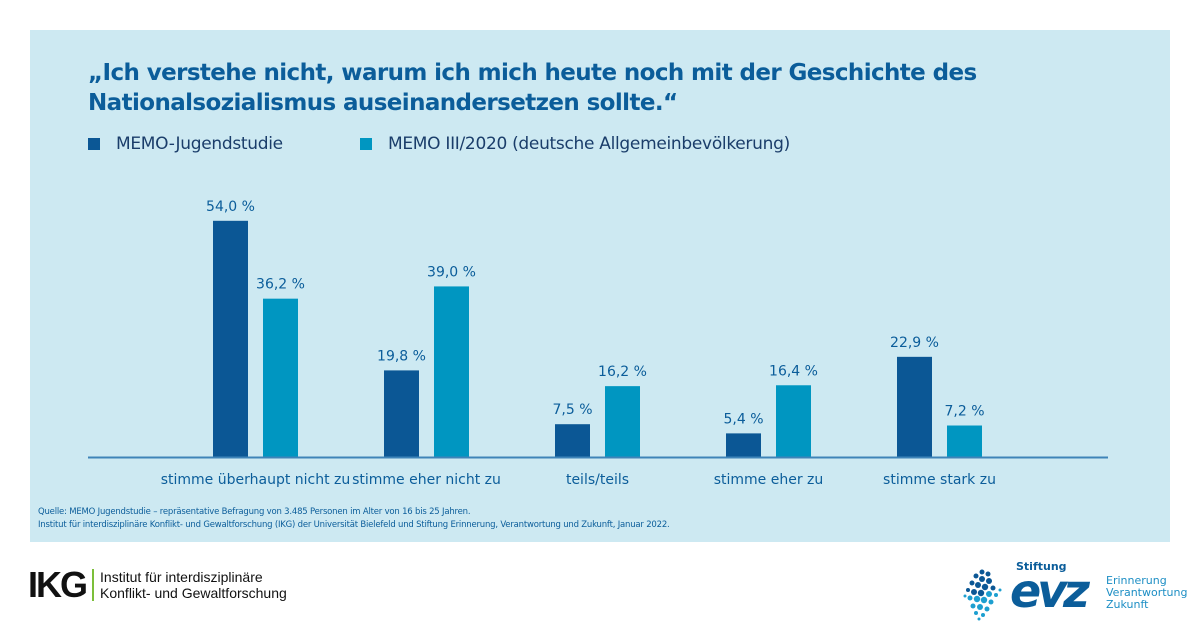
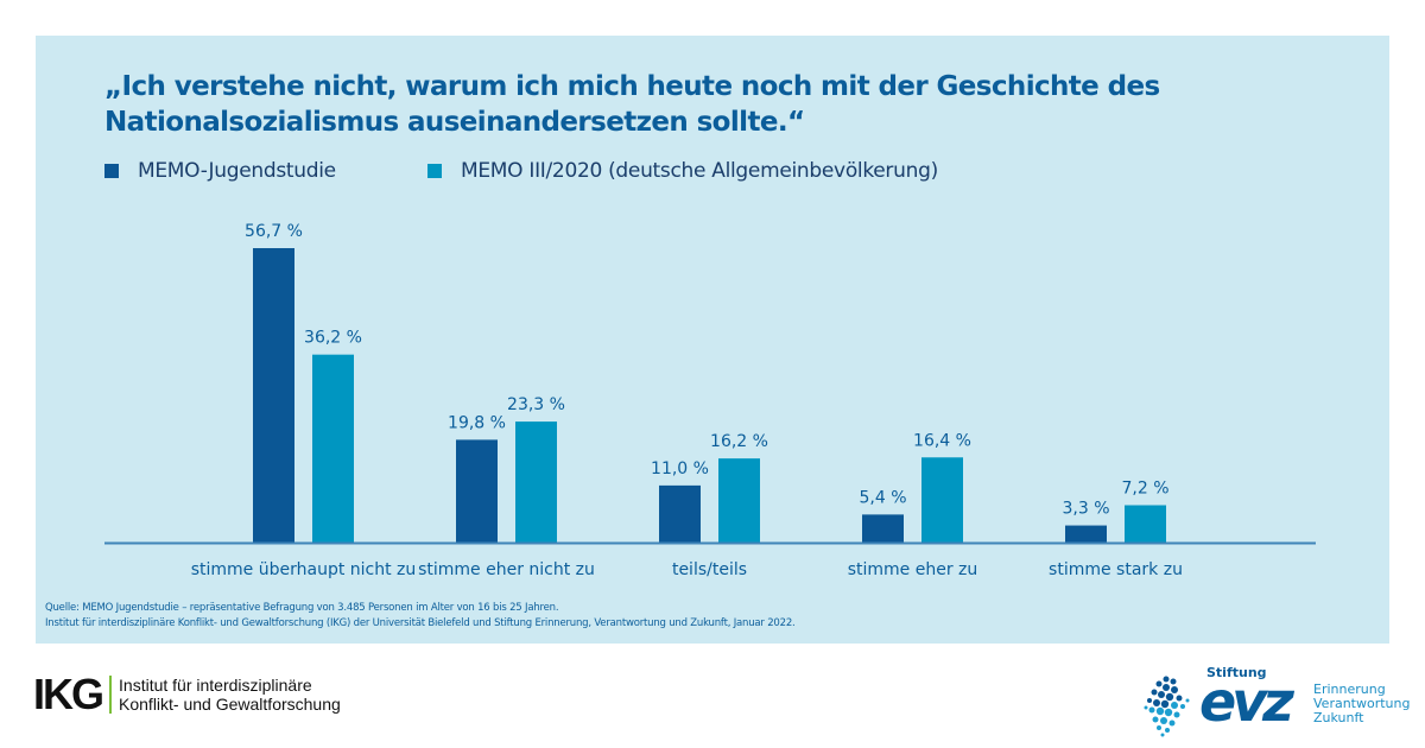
MEMO-Jugendstudie/stimme überhaupt nicht zu: 54,0 -> 56,7
MEMO III/2020 (deutsche Allgemeinbevölkerung)/stimme eher nicht zu: 39,0 -> 23,3
MEMO-Jugendstudie/teils/teils: 7,5 -> 11,0
MEMO-Jugendstudie/stimme stark zu: 22,9 -> 3,3
